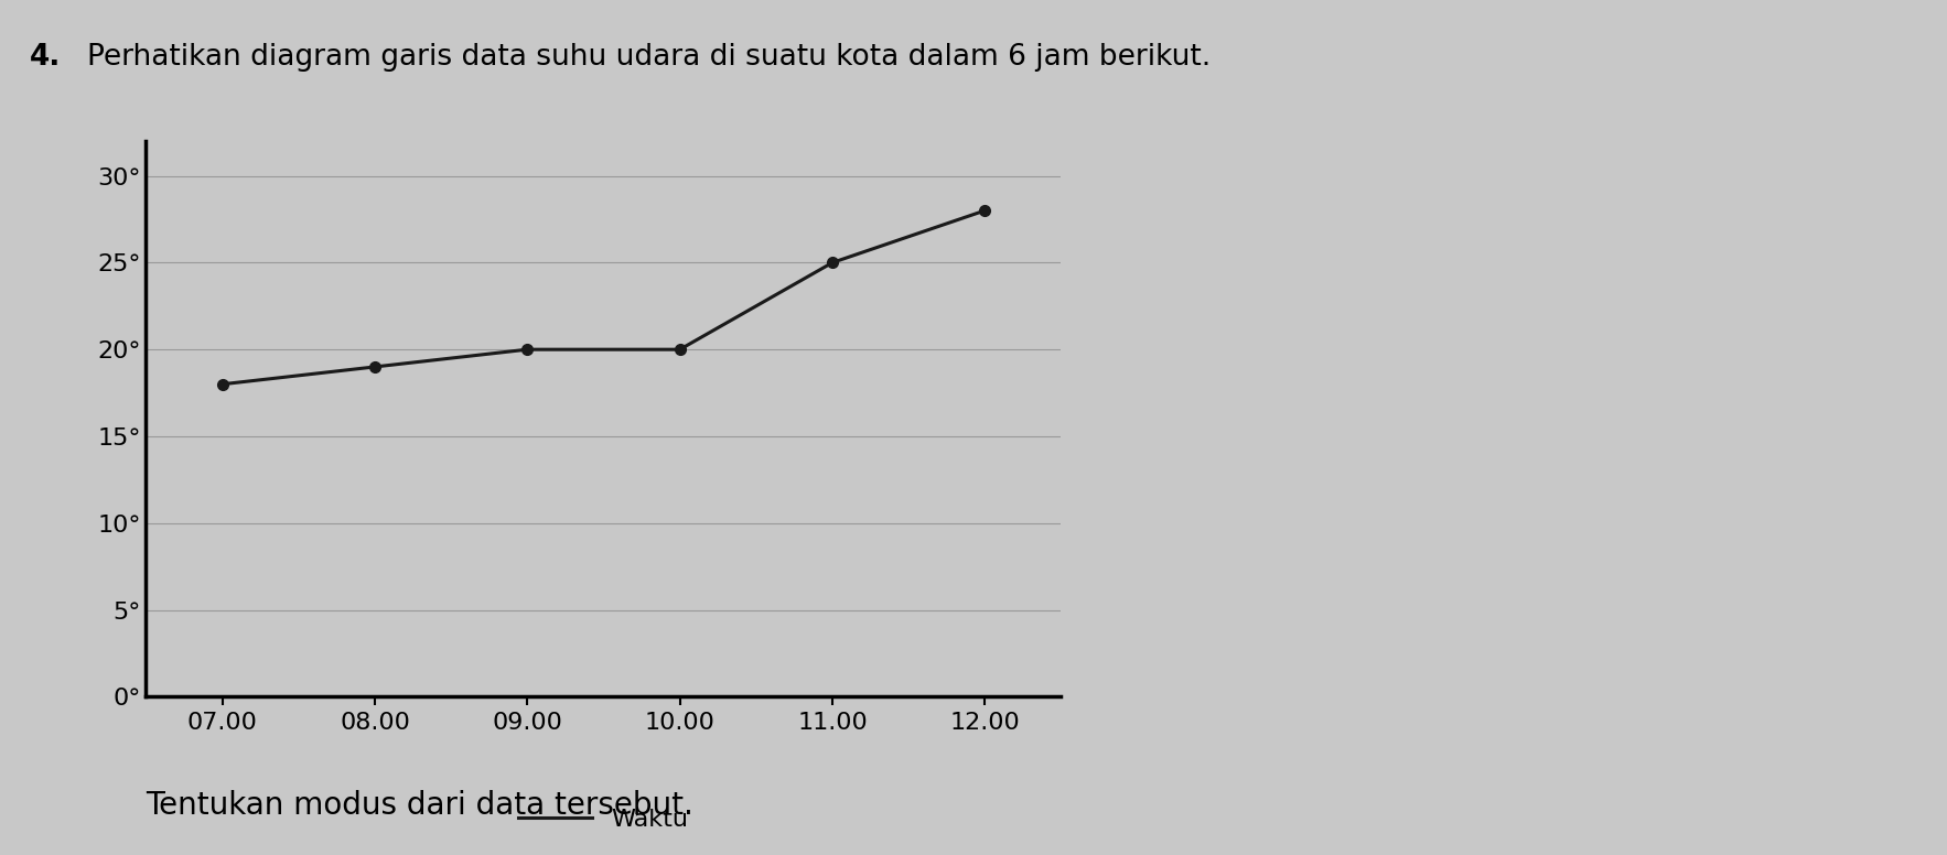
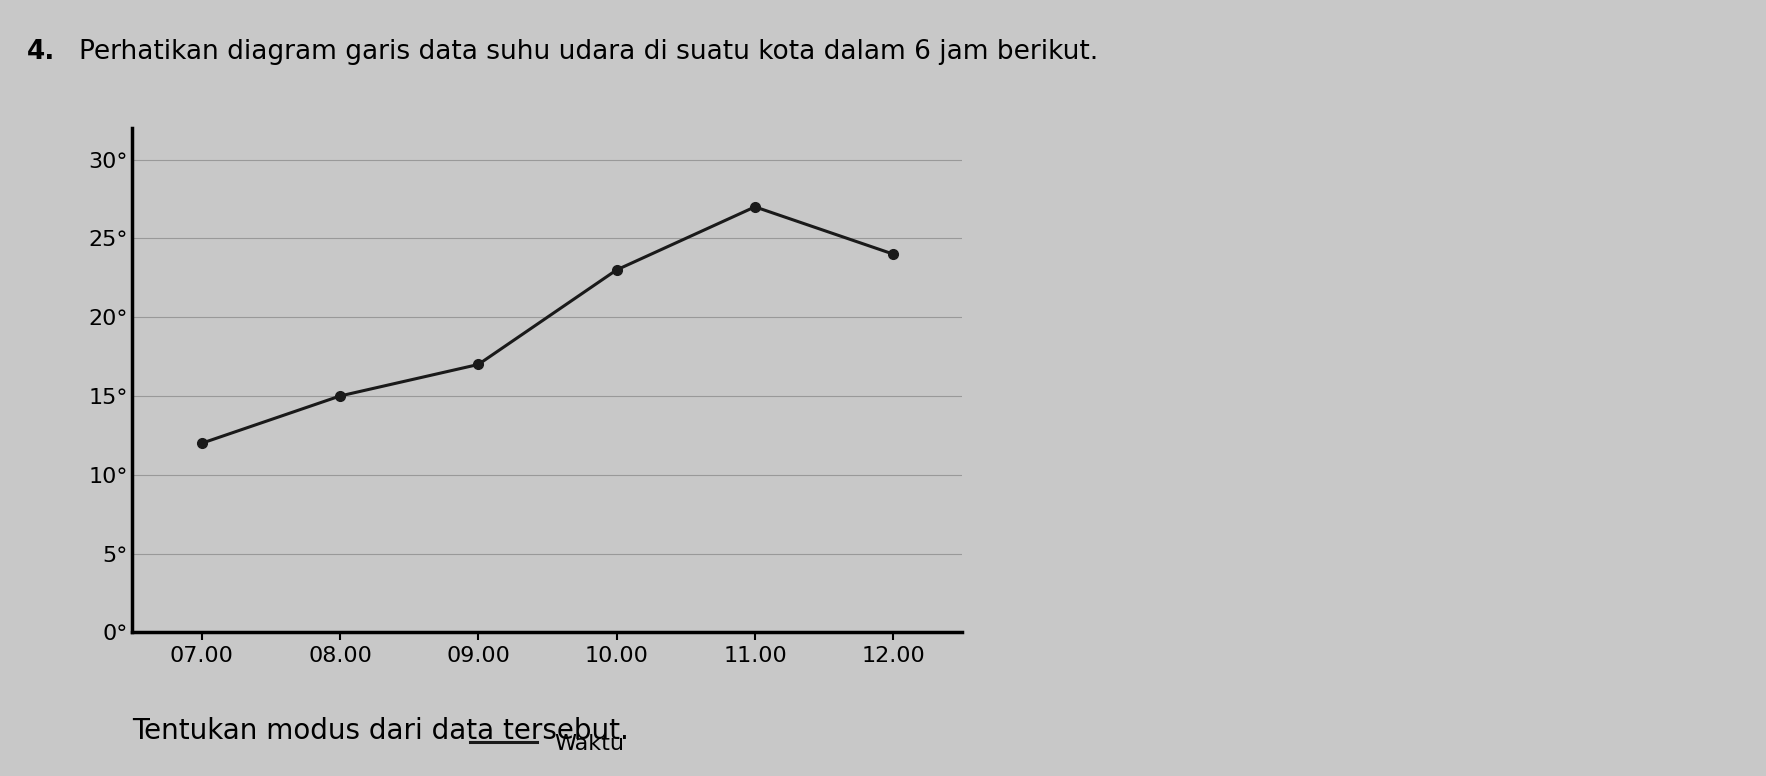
07.00: 18° -> 12°
08.00: 19° -> 15°
09.00: 20° -> 17°
10.00: 20° -> 23°
11.00: 25° -> 27°
12.00: 28° -> 24°
